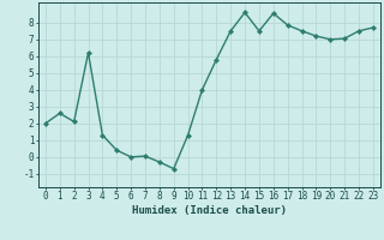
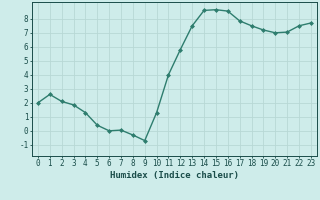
3: 6.2 -> 1.9
15: 7.5 -> 8.7
